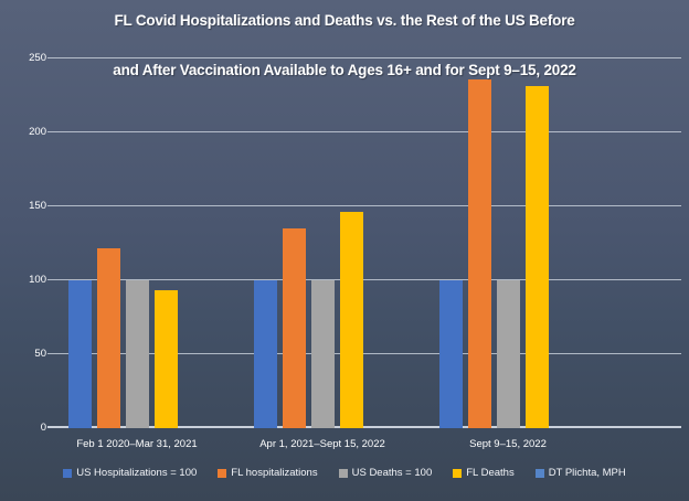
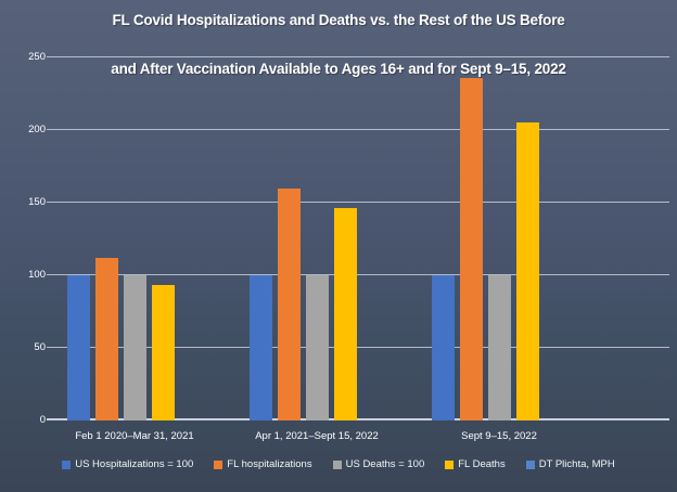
FL hospitalizations/Feb 1 2020–Mar 31, 2021: 122 -> 112
FL hospitalizations/Apr 1, 2021–Sept 15, 2022: 135 -> 160
FL Deaths/Sept 9–15, 2022: 231 -> 205
